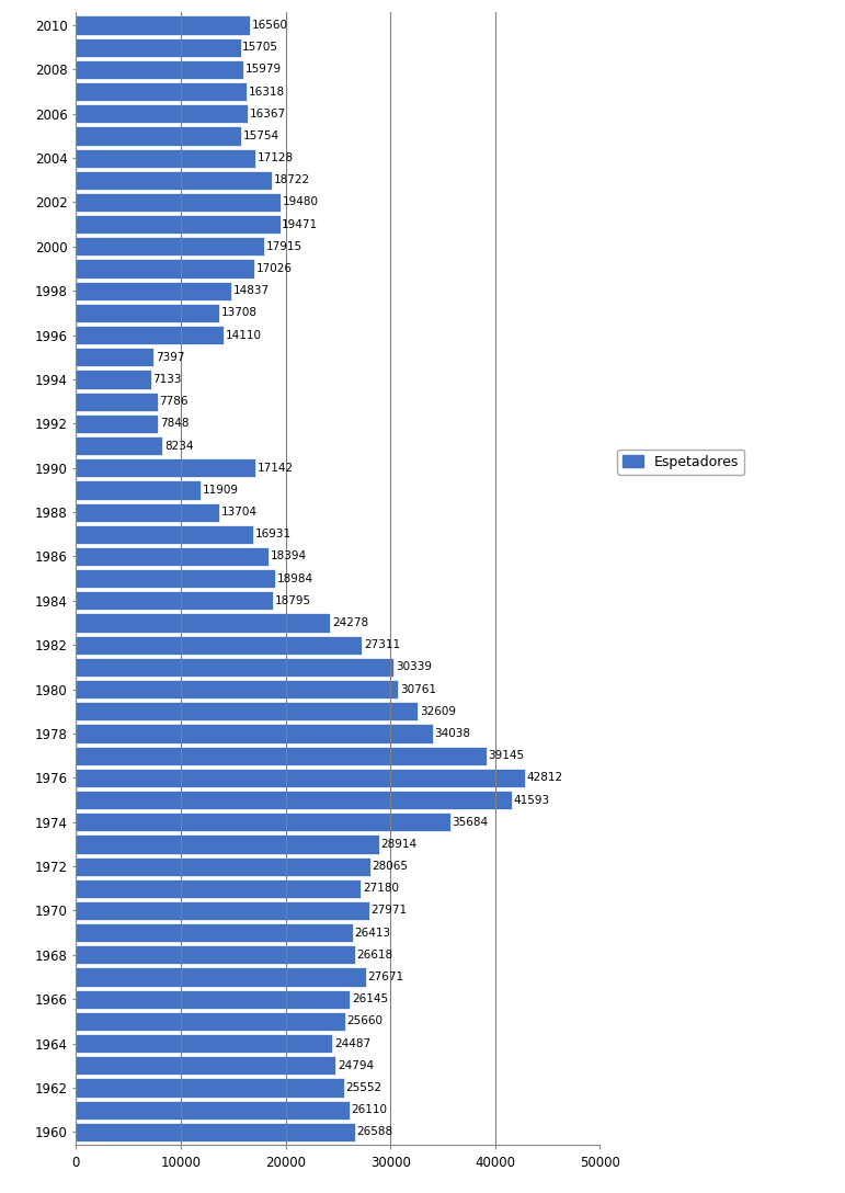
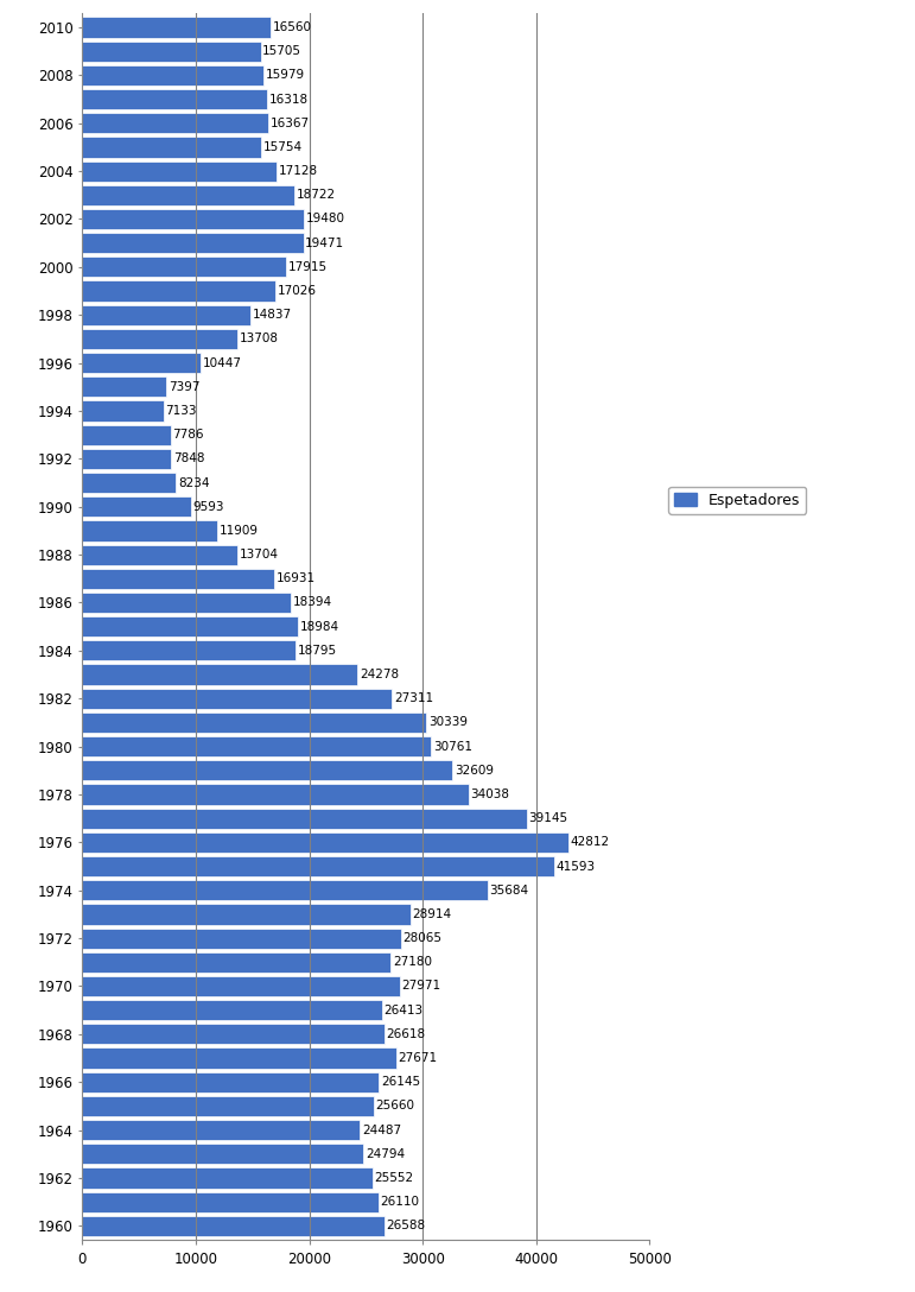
1996: 14110 -> 10447
1990: 17142 -> 9593
